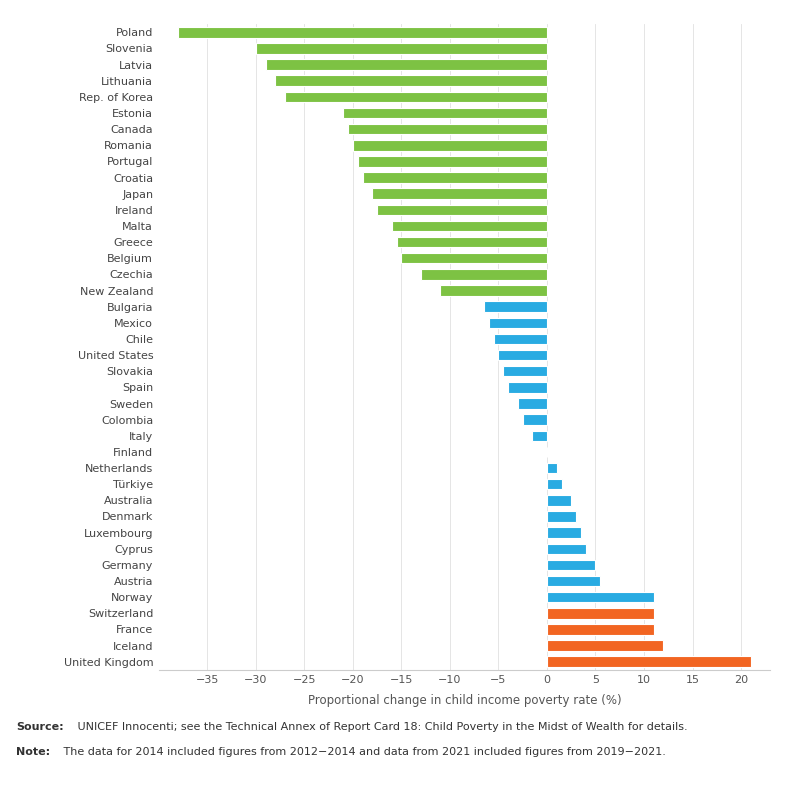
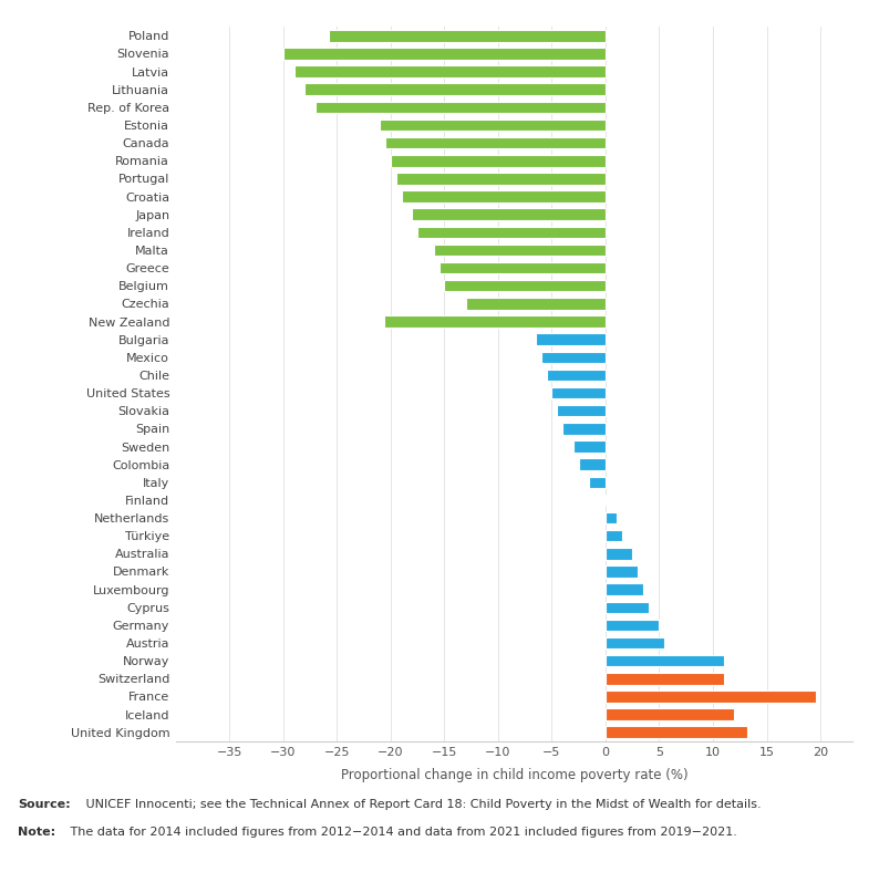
Poland: -38.0 -> -25.8
New Zealand: -11.0 -> -20.6
France: 11.0 -> 19.6
United Kingdom: 21.0 -> 13.2
